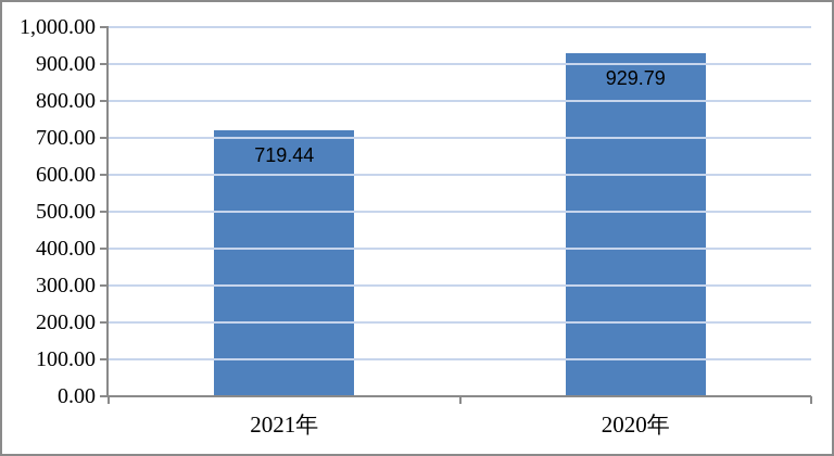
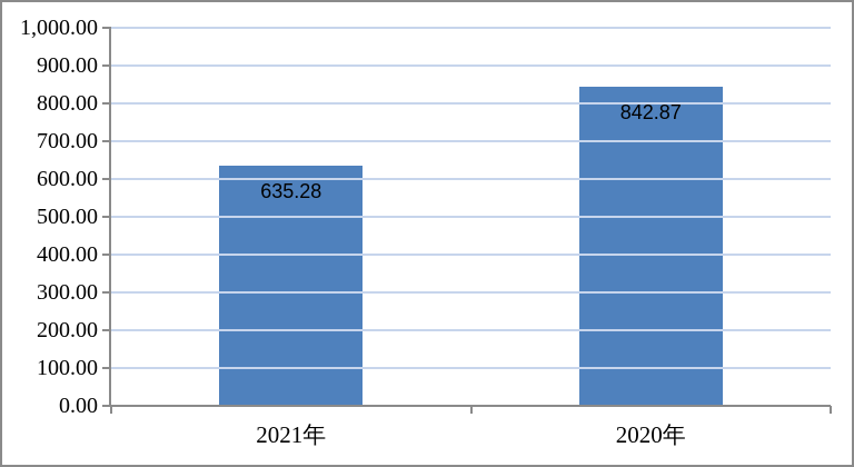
2021年: 719.44 -> 635.28
2020年: 929.79 -> 842.87
